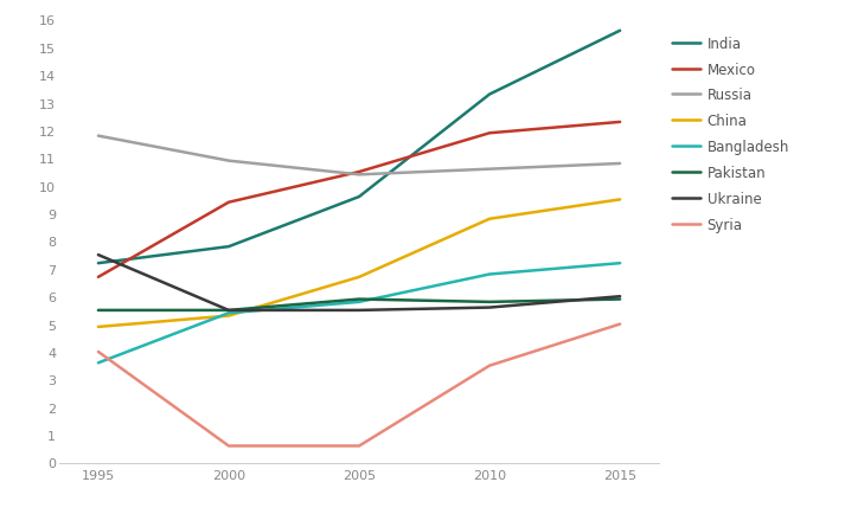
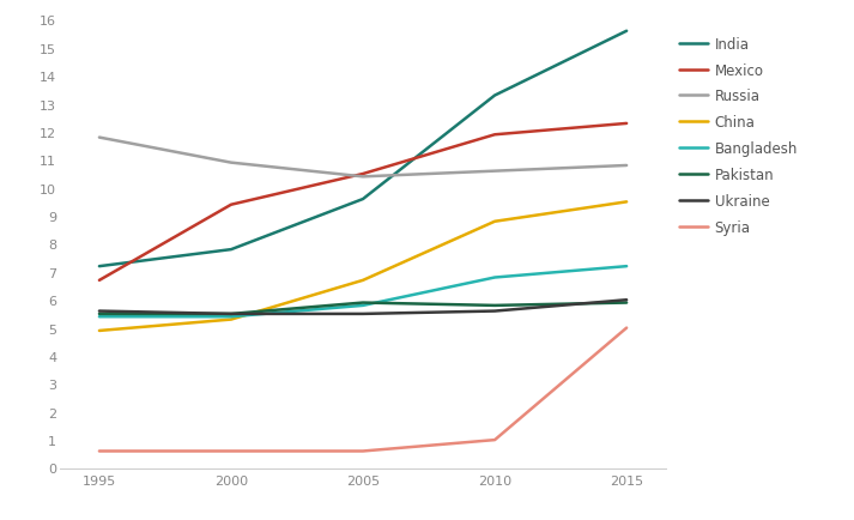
Bangladesh/1995: 3.6 -> 5.4
Ukraine/1995: 7.5 -> 5.6
Syria/1995: 4.0 -> 0.6
Syria/2010: 3.5 -> 1.0
